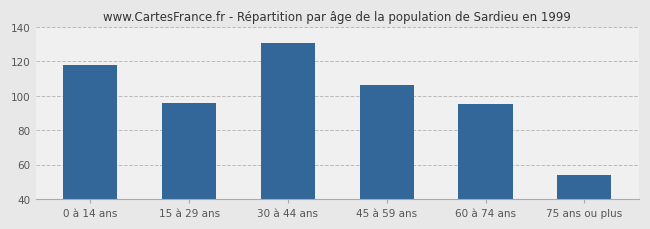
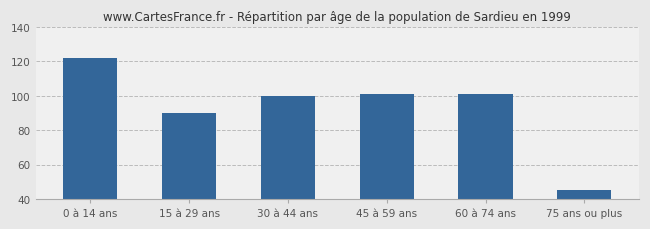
0 à 14 ans: 118 -> 122
15 à 29 ans: 96 -> 90
30 à 44 ans: 131 -> 100
45 à 59 ans: 106 -> 101
60 à 74 ans: 95 -> 101
75 ans ou plus: 54 -> 45
